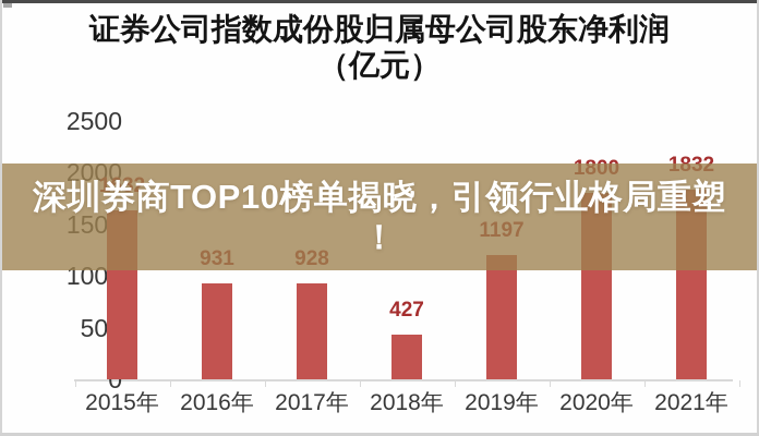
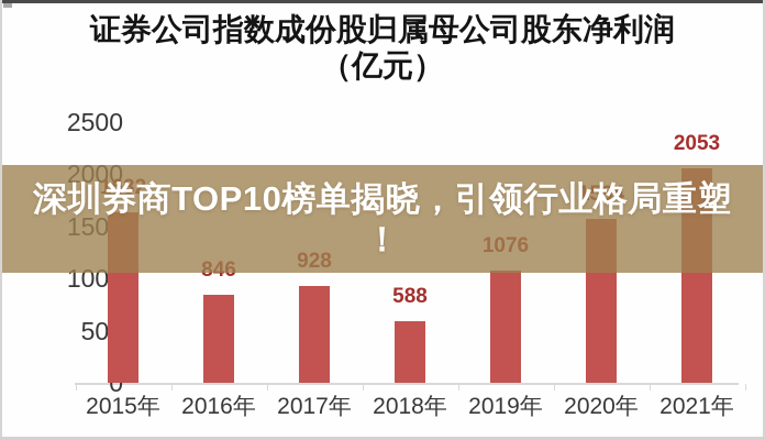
2016年: 931 -> 846
2018年: 427 -> 588
2019年: 1197 -> 1076
2020年: 1800 -> 1564
2021年: 1832 -> 2053
